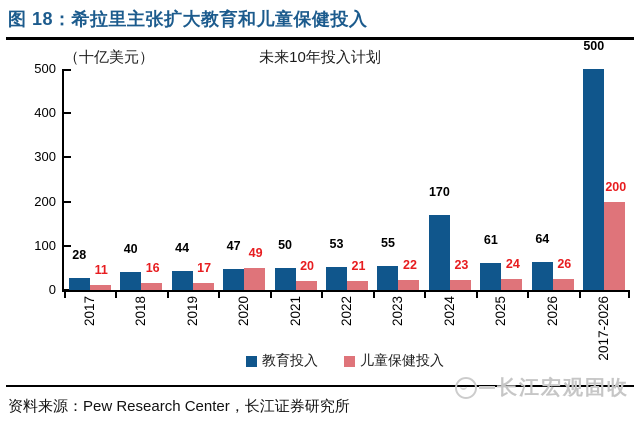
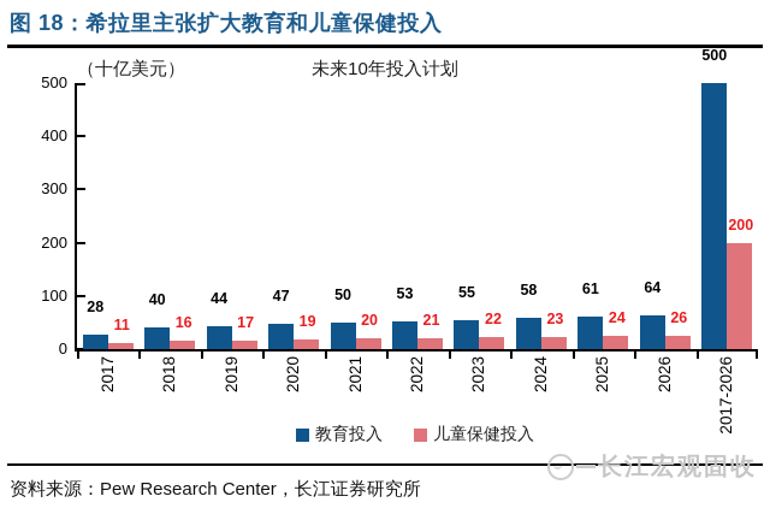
儿童保健投入/2020: 49 -> 19
教育投入/2024: 170 -> 58
